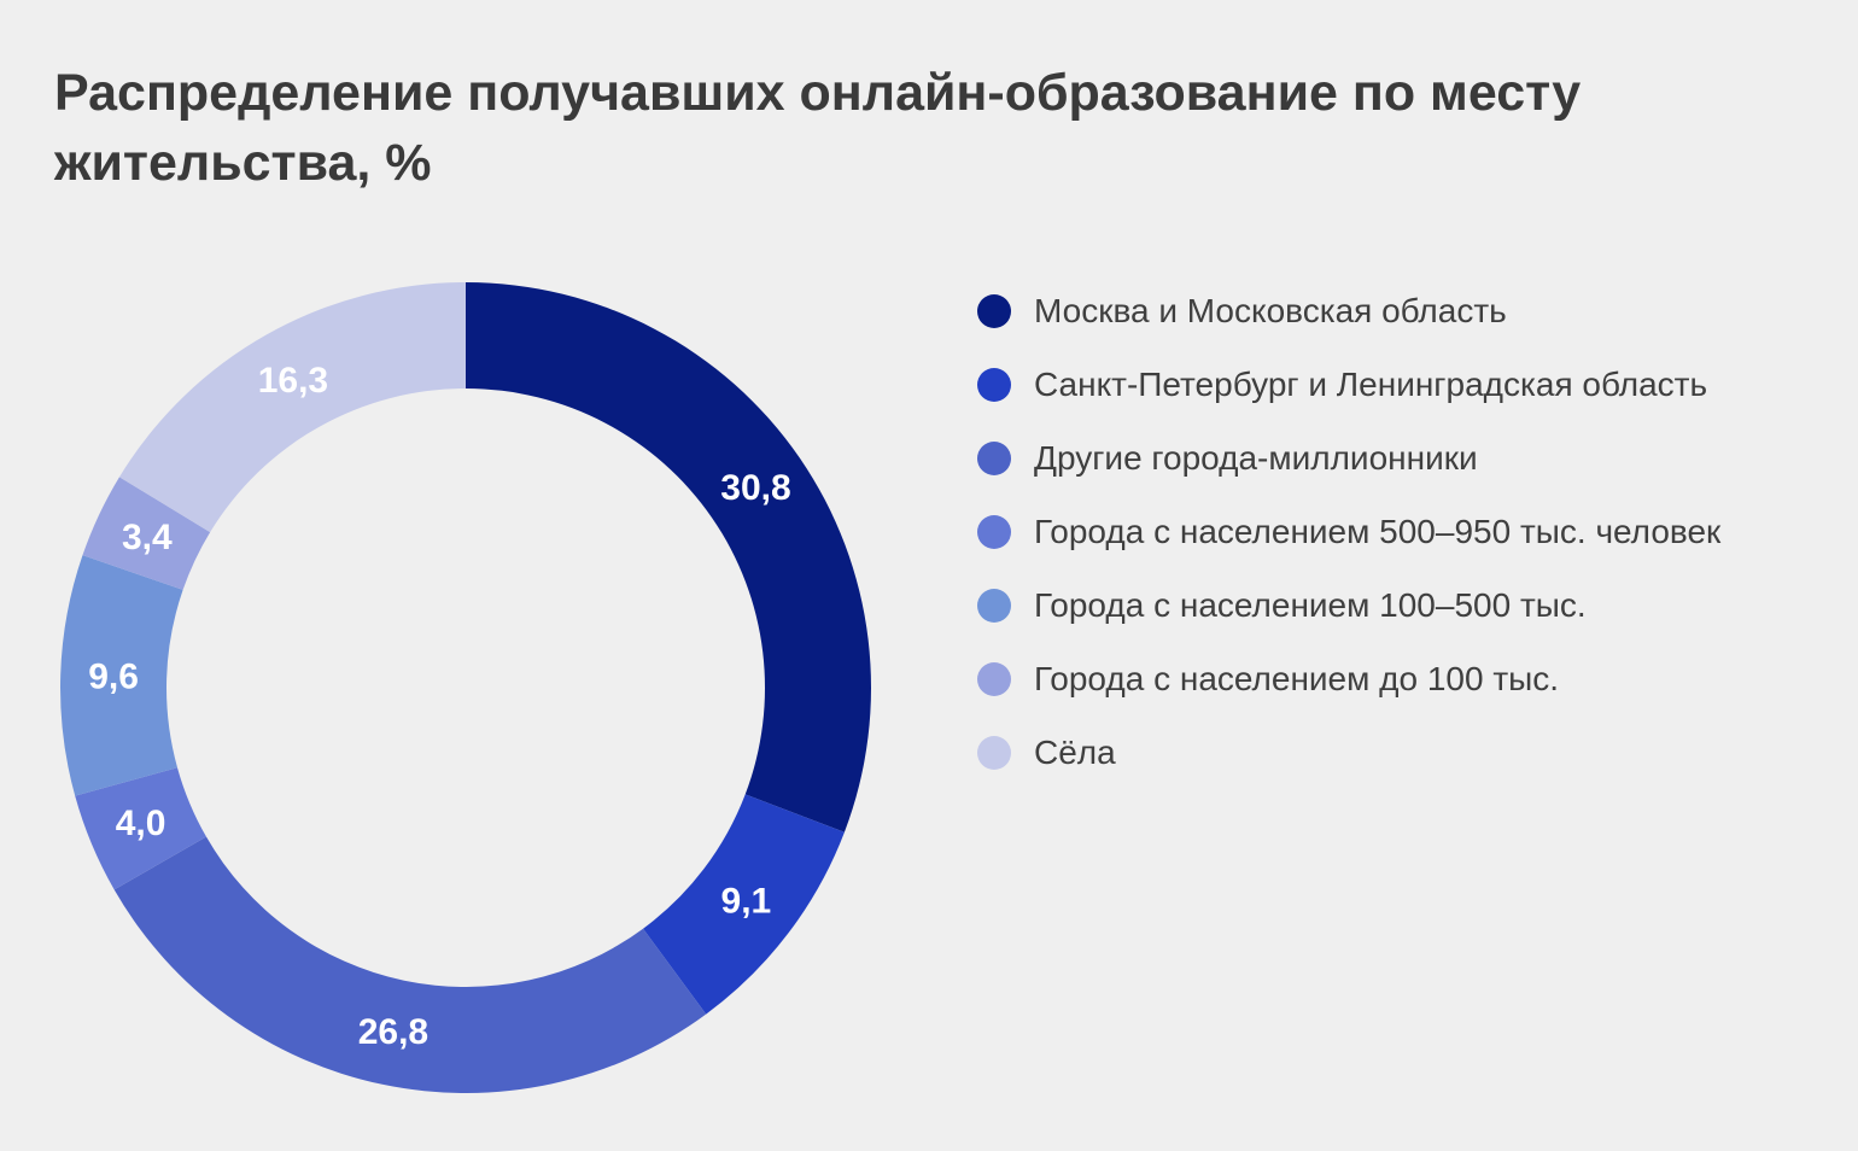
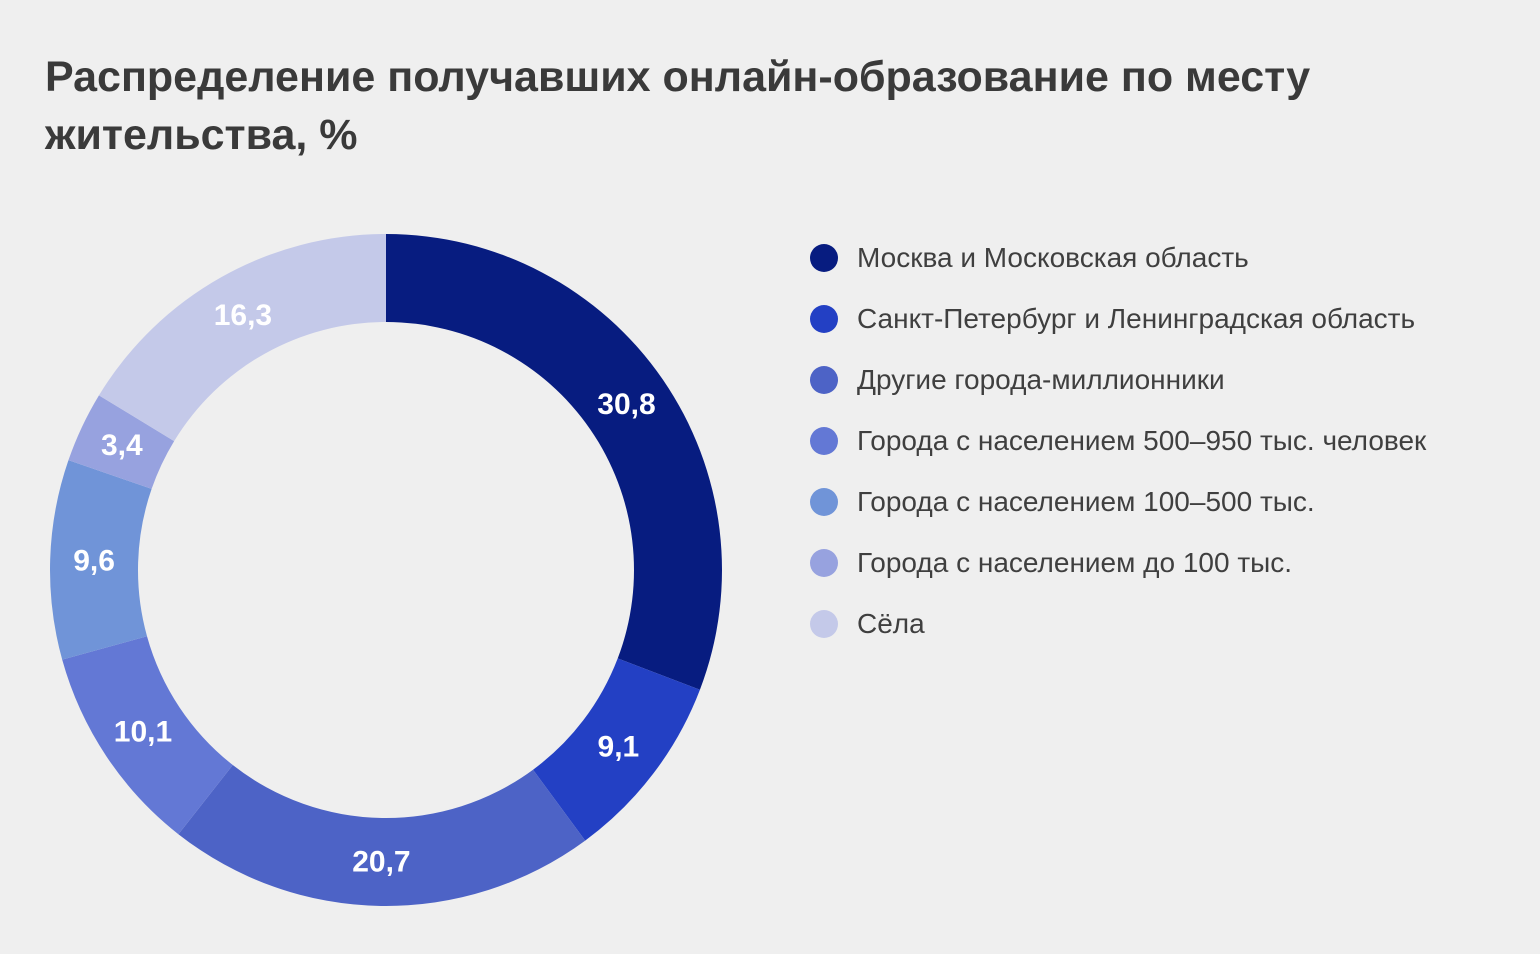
Другие города-миллионники: 26,8 -> 20,7
Города с населением 500–950 тыс. человек: 4,0 -> 10,1
